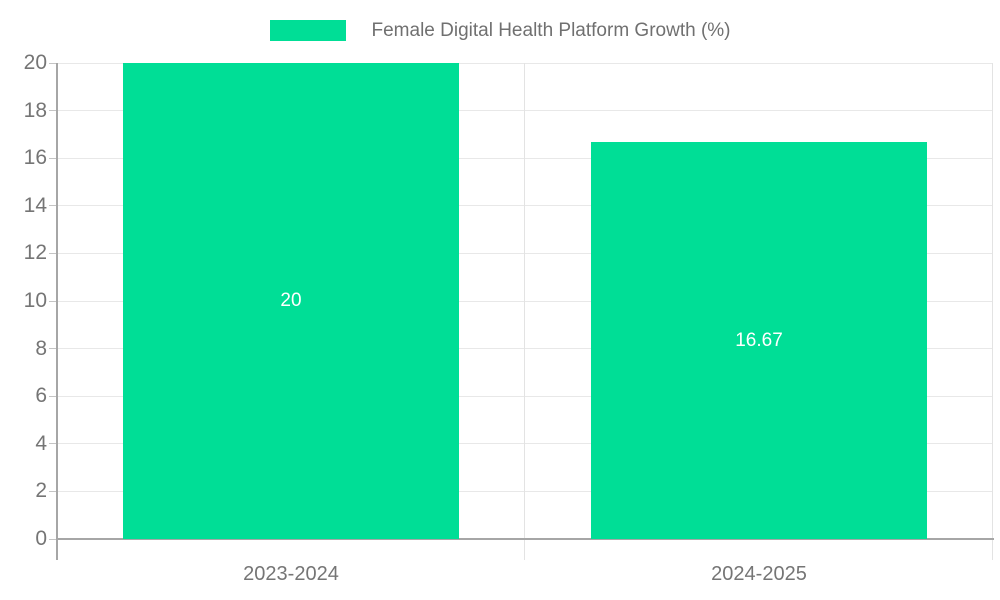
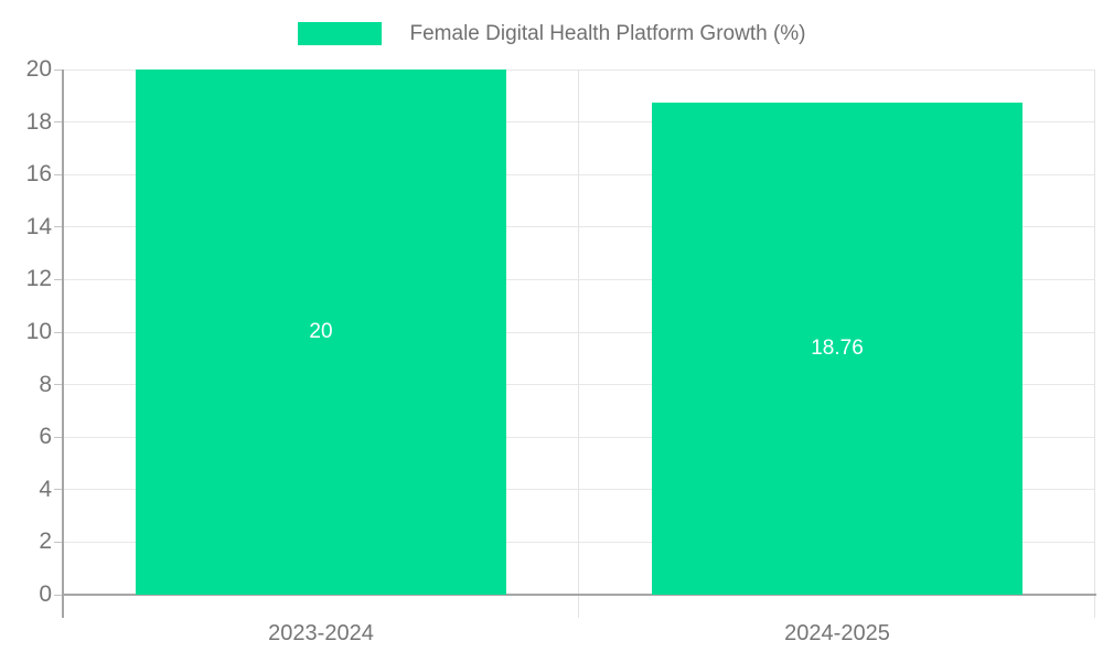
2024-2025: 16.67 -> 18.76
